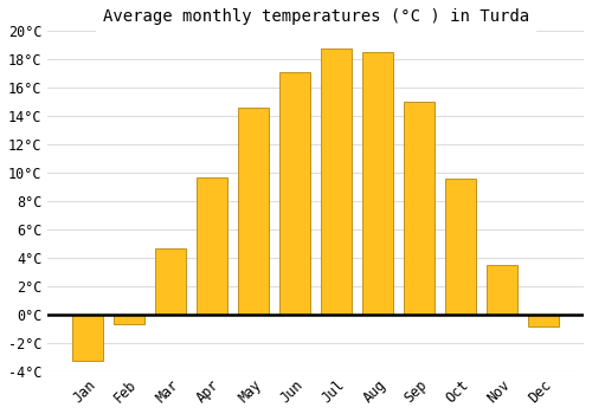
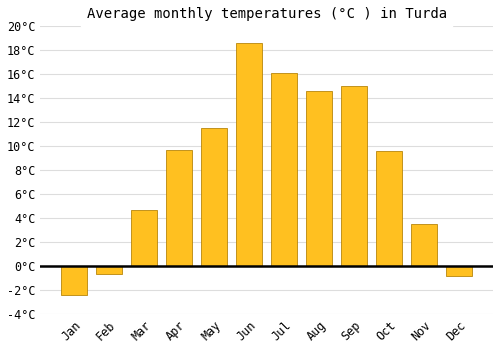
Jan: -3.3°C -> -2.4°C
May: 14.6°C -> 11.5°C
Jun: 17.1°C -> 18.6°C
Jul: 18.8°C -> 16.1°C
Aug: 18.5°C -> 14.6°C
